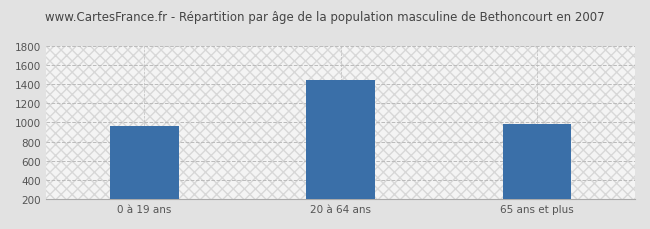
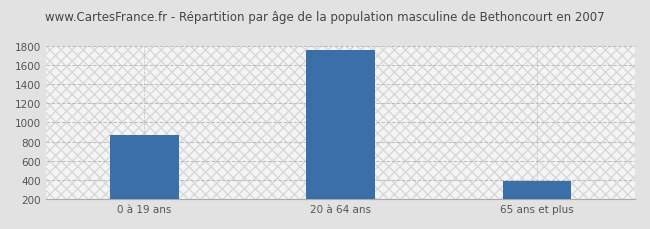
0 à 19 ans: 960 -> 870
20 à 64 ans: 1440 -> 1750
65 ans et plus: 980 -> 390
